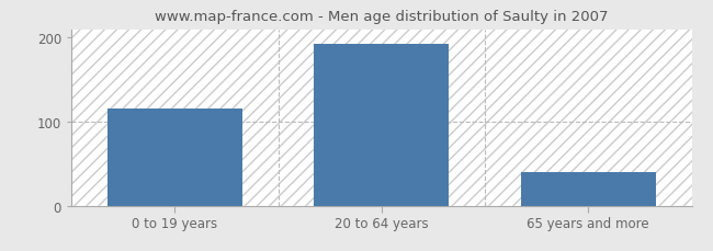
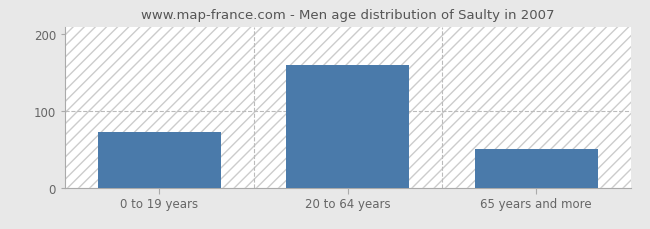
0 to 19 years: 115 -> 72
20 to 64 years: 193 -> 160
65 years and more: 40 -> 50
